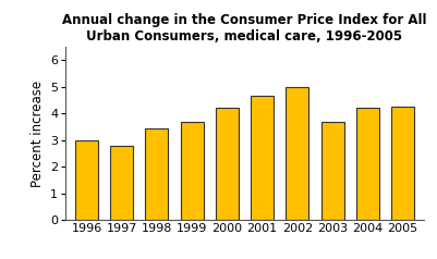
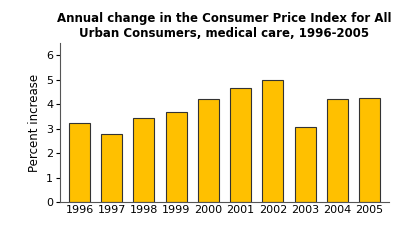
1996: 3.00 -> 3.25
2003: 3.70 -> 3.05
